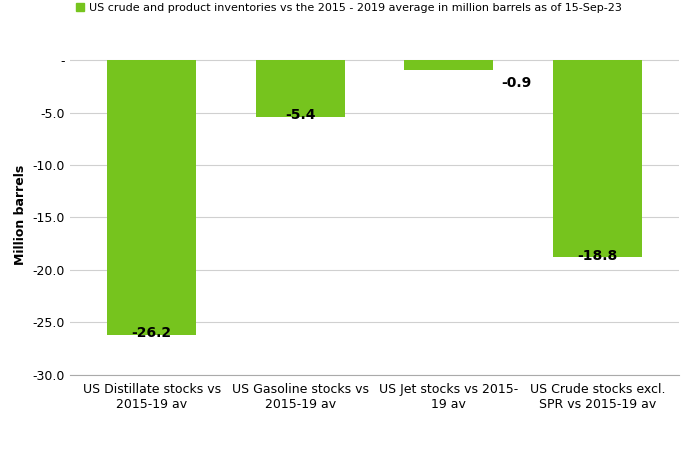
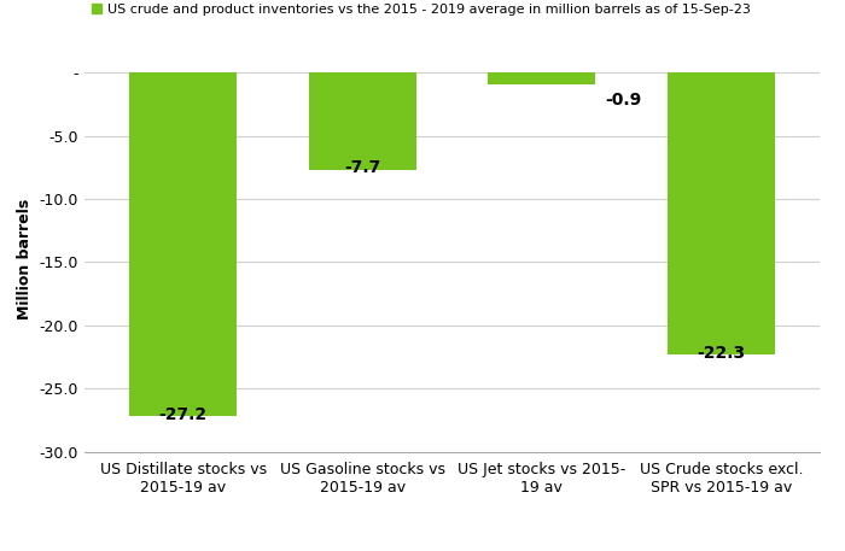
US Distillate stocks vs 2015-19 av: -26.2 -> -27.2
US Gasoline stocks vs 2015-19 av: -5.4 -> -7.7
US Crude stocks excl. SPR vs 2015-19 av: -18.8 -> -22.3
